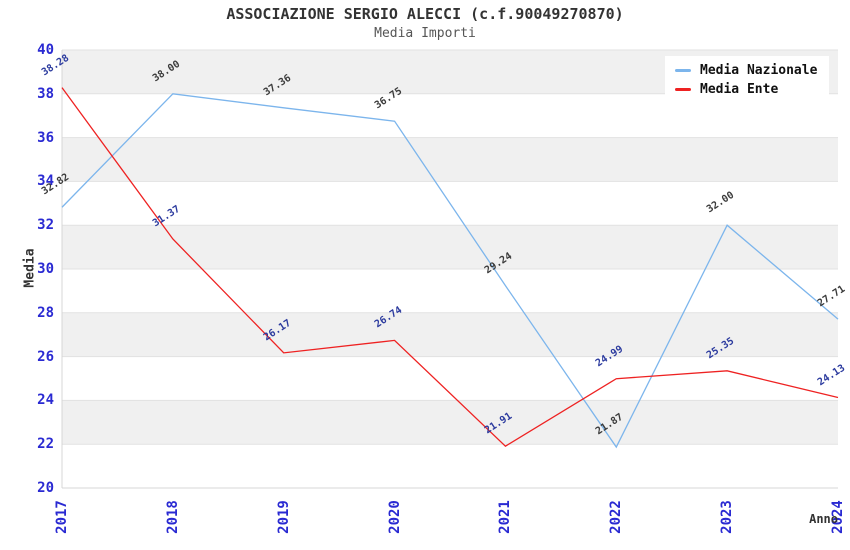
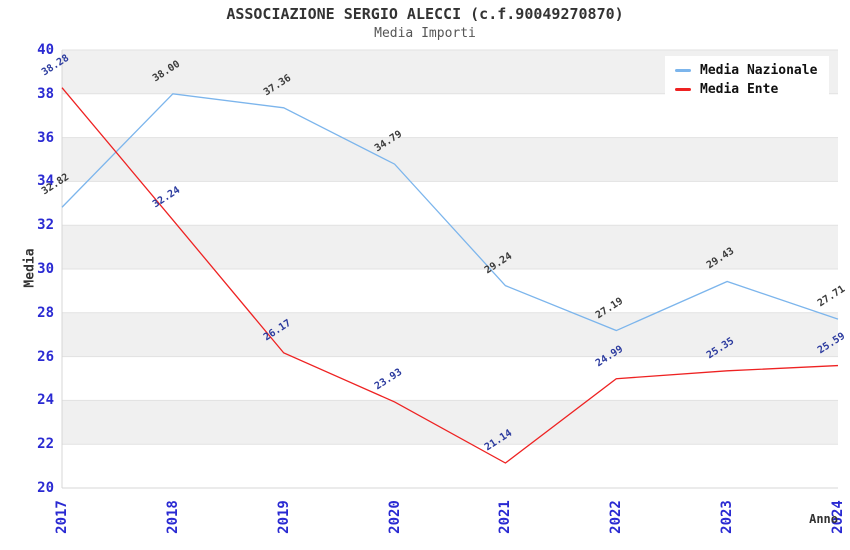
Media Ente/2018: 31.37 -> 32.24
Media Nazionale/2020: 36.75 -> 34.79
Media Ente/2020: 26.74 -> 23.93
Media Ente/2021: 21.91 -> 21.14
Media Nazionale/2022: 21.87 -> 27.19
Media Nazionale/2023: 32.00 -> 29.43
Media Ente/2024: 24.13 -> 25.59
